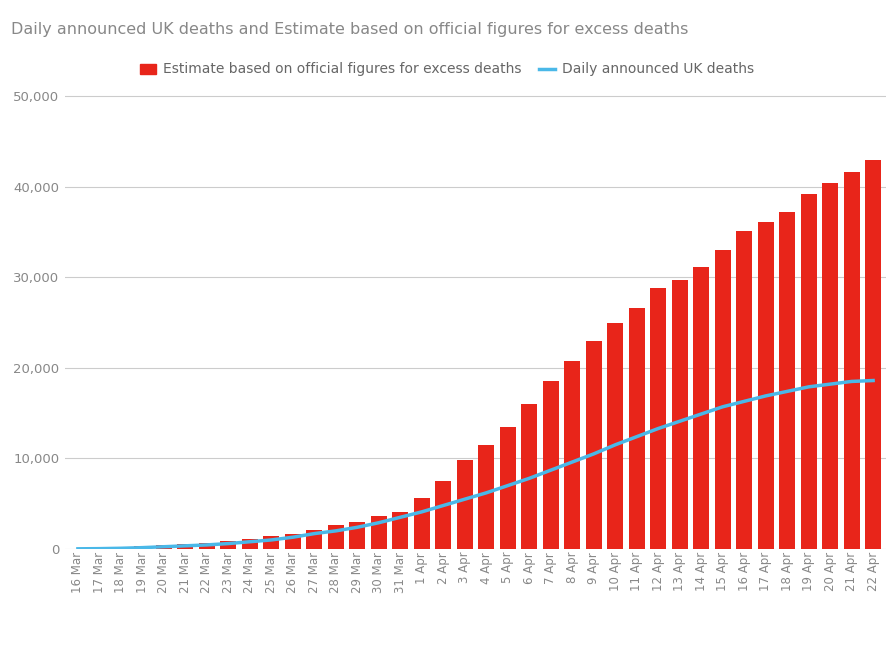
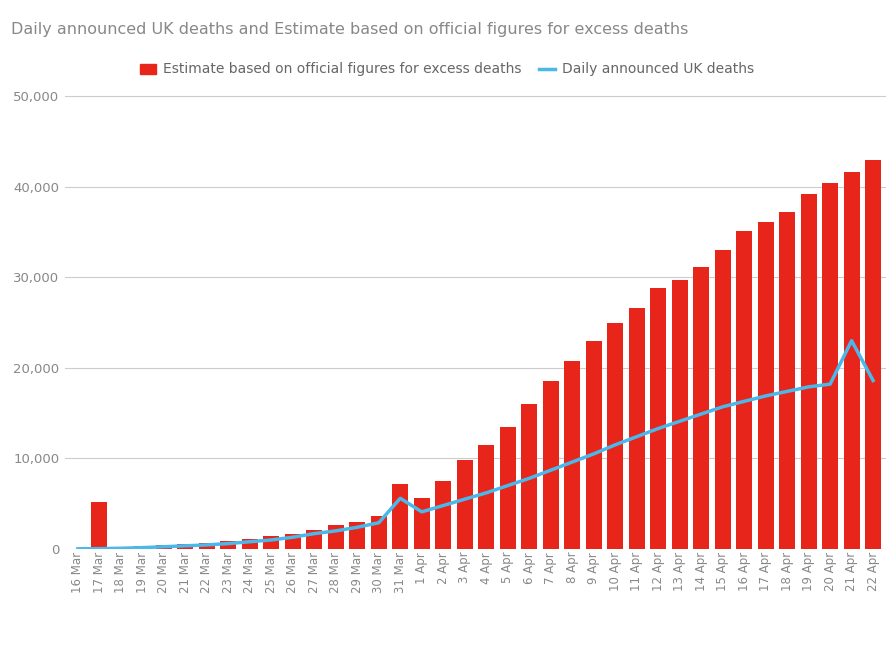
Estimate based on official figures for excess deaths/17 Mar: 100 -> 5,200
Estimate based on official figures for excess deaths/31 Mar: 4,100 -> 7,200
Daily announced UK deaths/31 Mar: 3,500 -> 5,600
Daily announced UK deaths/21 Apr: 18,500 -> 23,000
